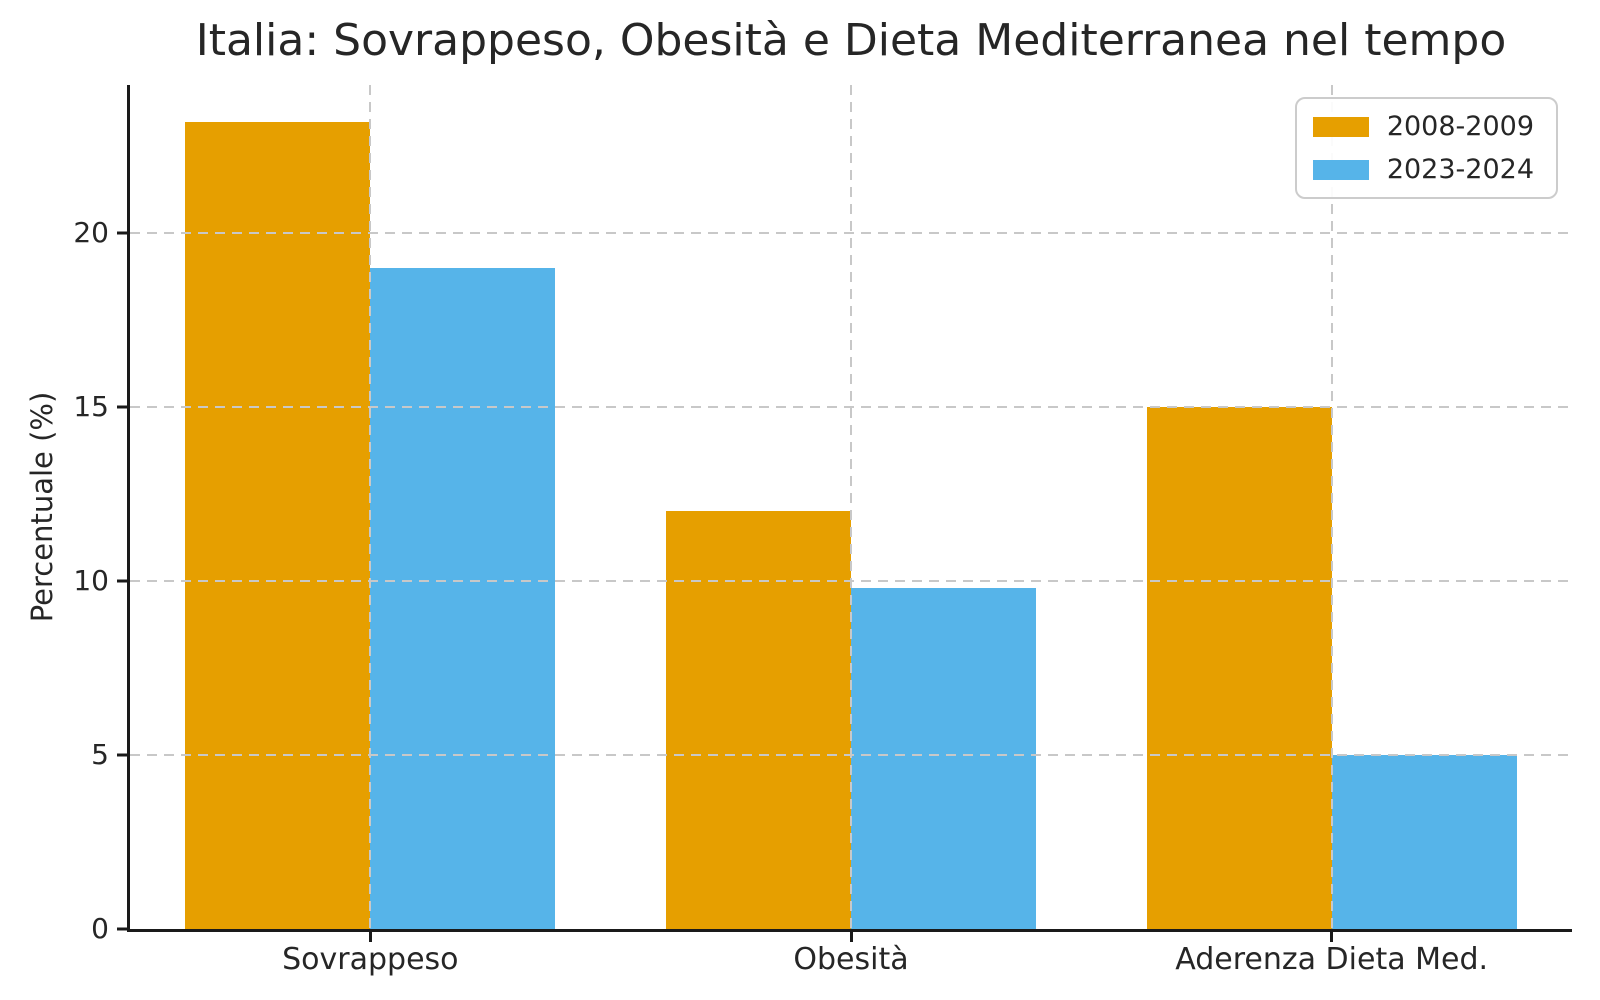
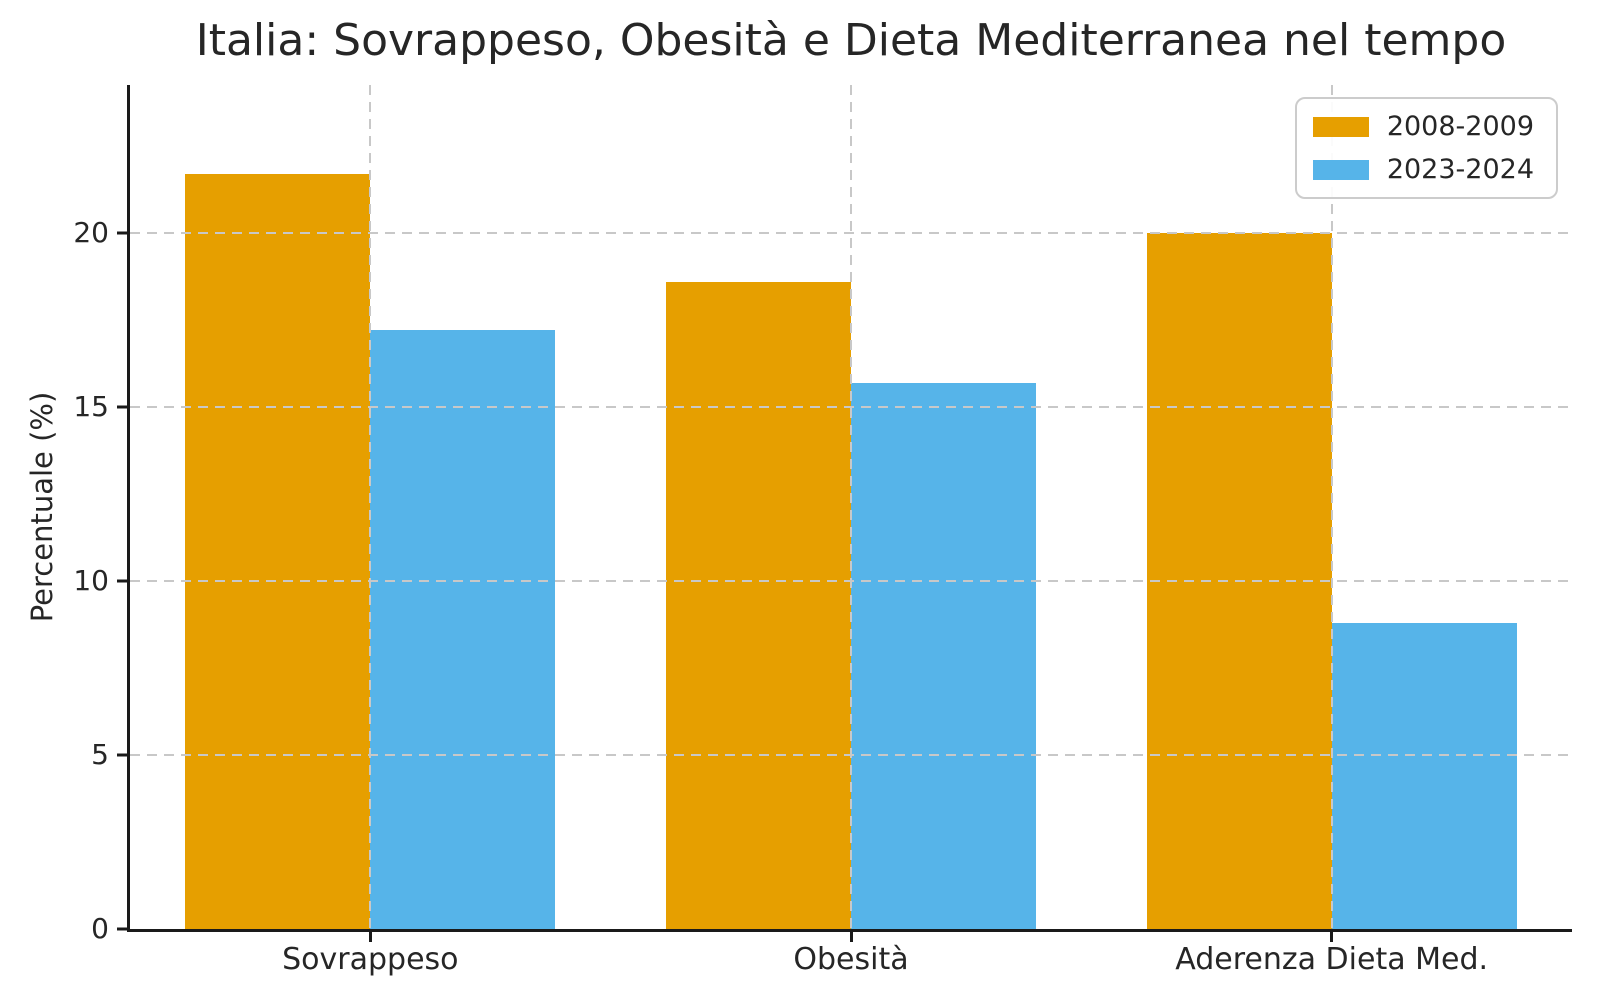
2008-2009/Sovrappeso: 23.2 -> 21.7
2023-2024/Sovrappeso: 19.0 -> 17.2
2008-2009/Obesità: 12.0 -> 18.6
2023-2024/Obesità: 9.8 -> 15.7
2008-2009/Aderenza Dieta Med.: 15.0 -> 20.0
2023-2024/Aderenza Dieta Med.: 5.0 -> 8.8
